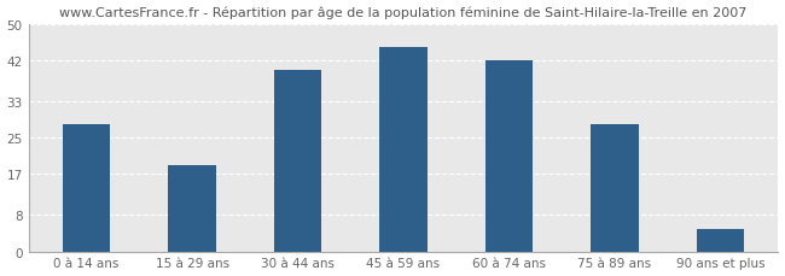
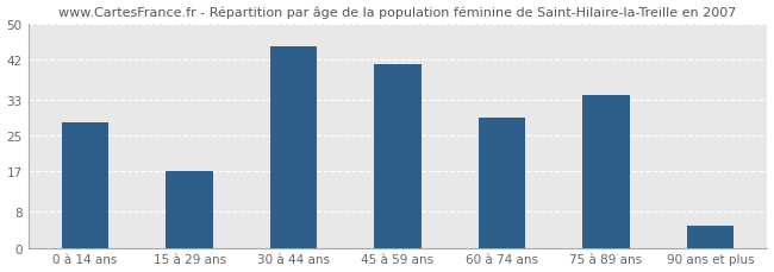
15 à 29 ans: 19 -> 17
30 à 44 ans: 40 -> 45
45 à 59 ans: 45 -> 41
60 à 74 ans: 42 -> 29
75 à 89 ans: 28 -> 34
